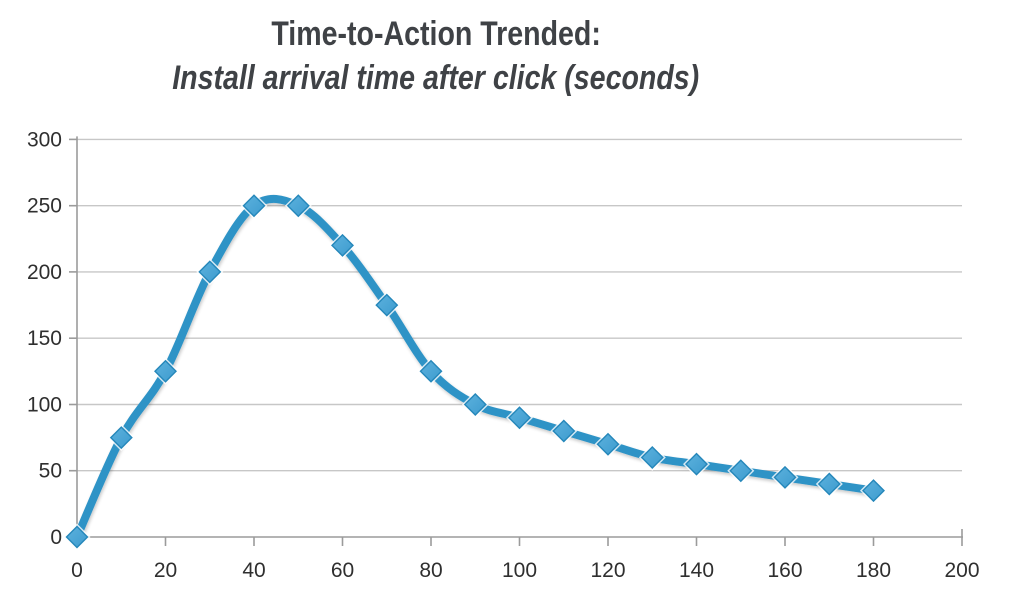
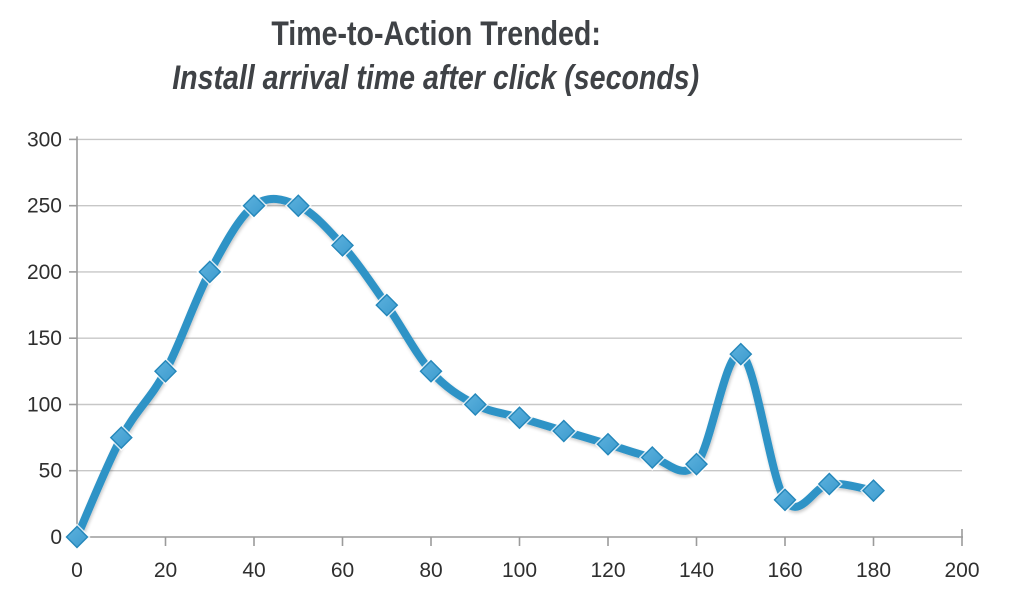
150: 50 -> 138
160: 45 -> 28
